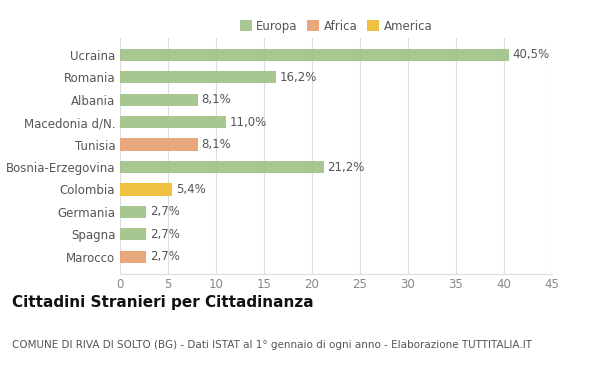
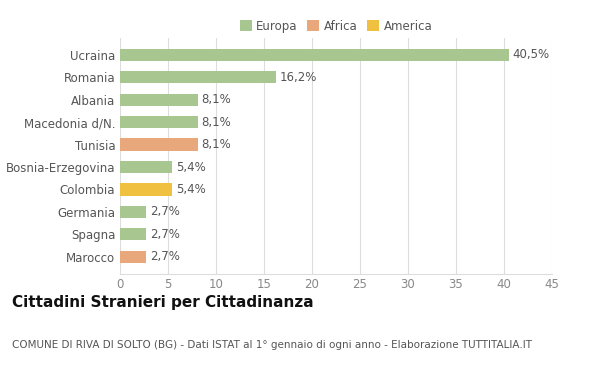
Macedonia d/N.: 11,0% -> 8,1%
Bosnia-Erzegovina: 21,2% -> 5,4%
